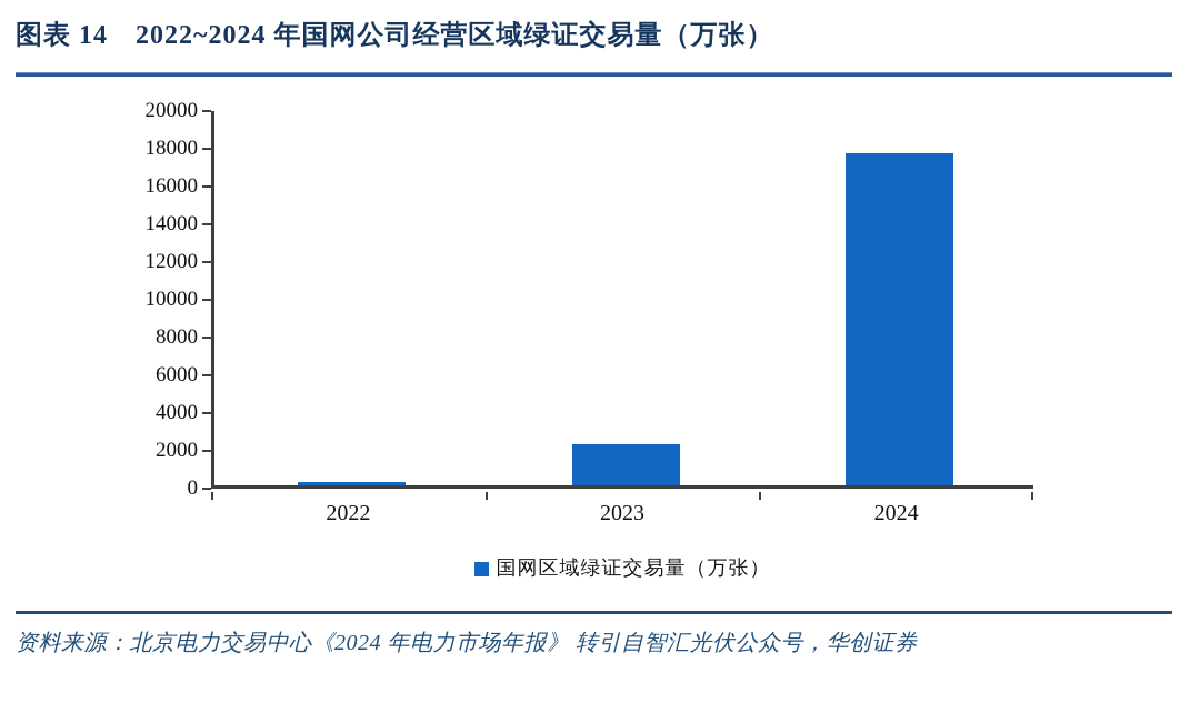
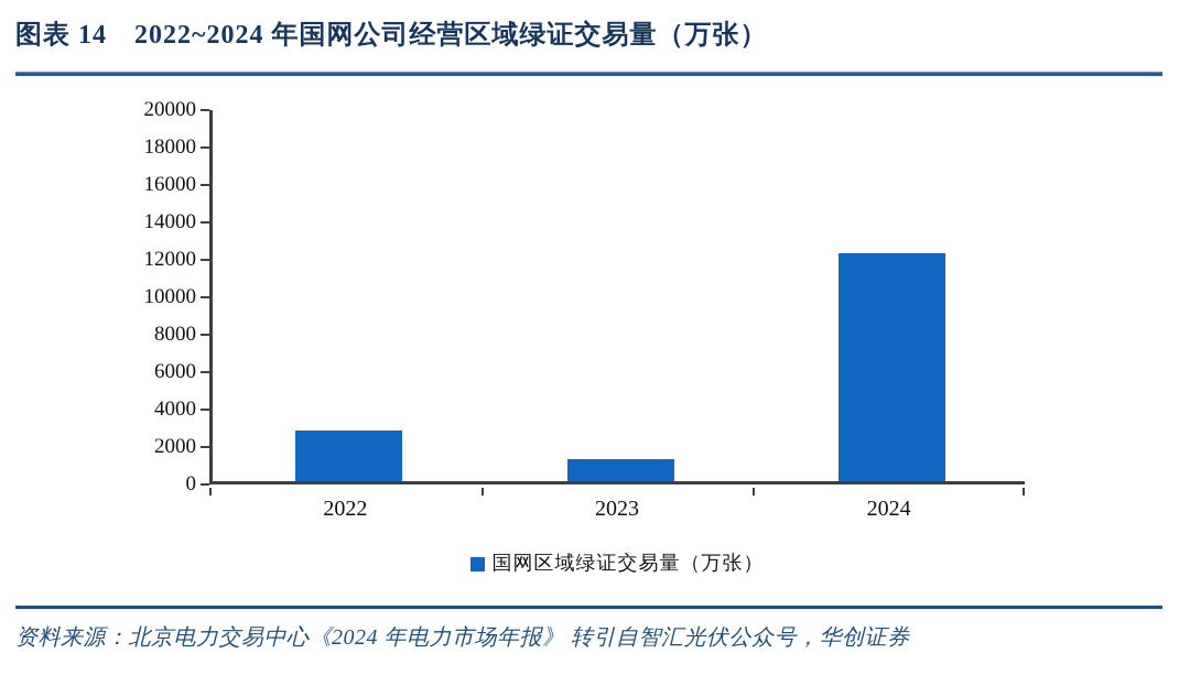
2022: 200 -> 2700
2023: 2200 -> 1200
2024: 17600 -> 12200
